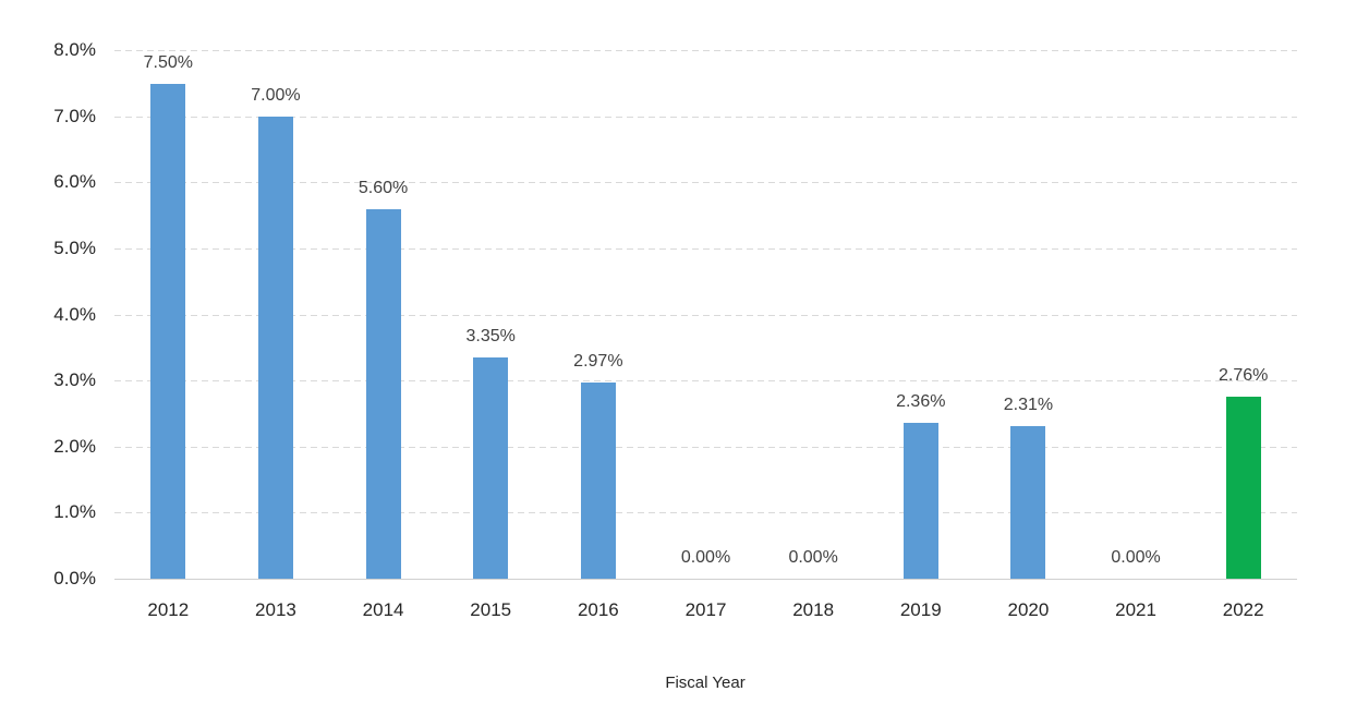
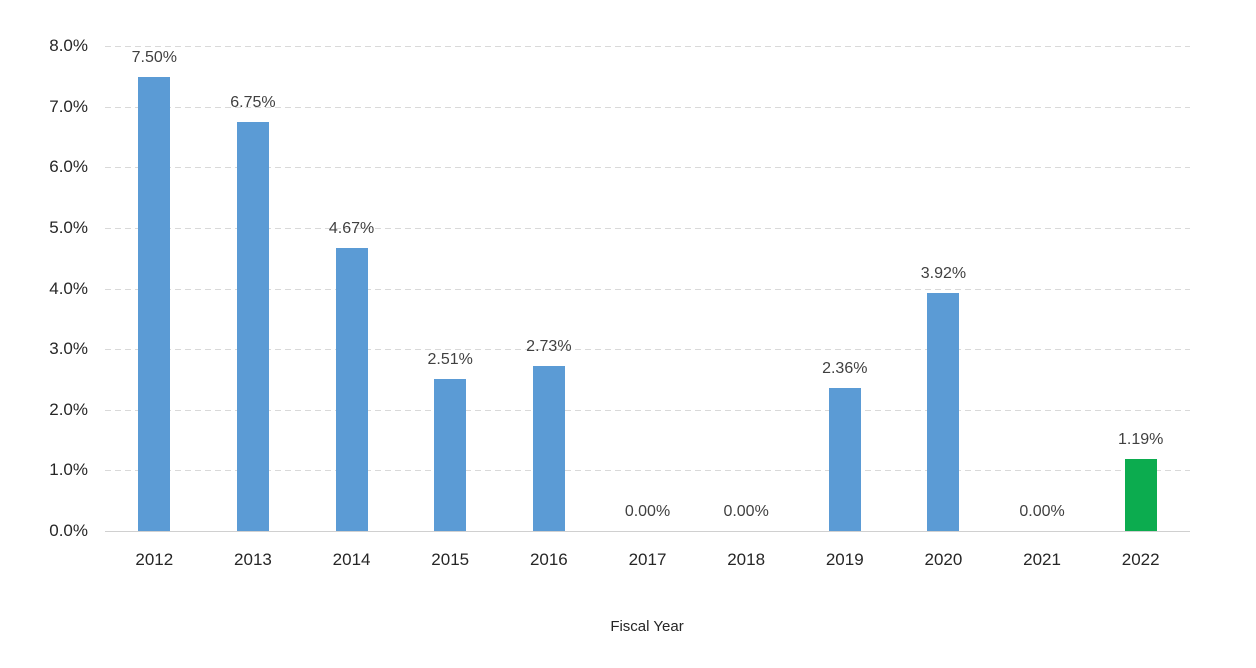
2013: 7.00% -> 6.75%
2014: 5.60% -> 4.67%
2015: 3.35% -> 2.51%
2016: 2.97% -> 2.73%
2020: 2.31% -> 3.92%
2022: 2.76% -> 1.19%
